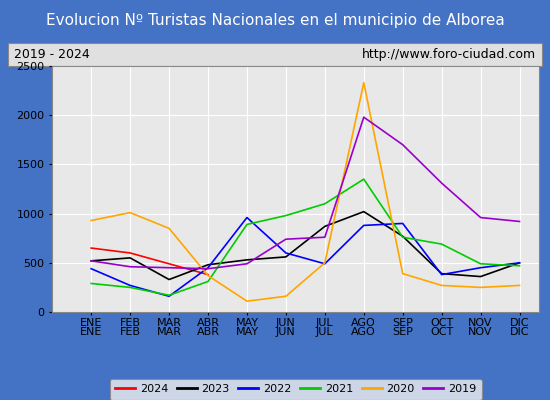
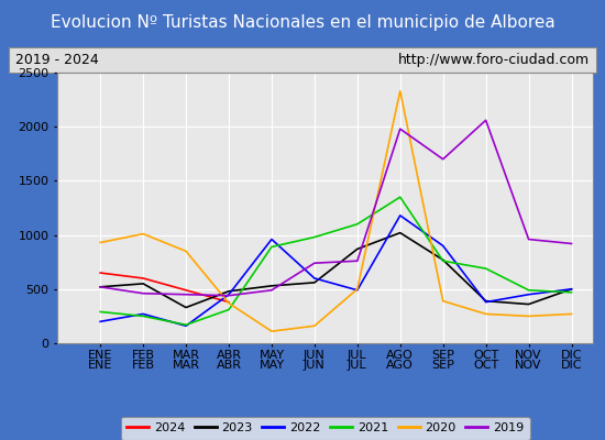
2022/ENE: 440 -> 200
2022/AGO: 880 -> 1180
2019/OCT: 1310 -> 2060
